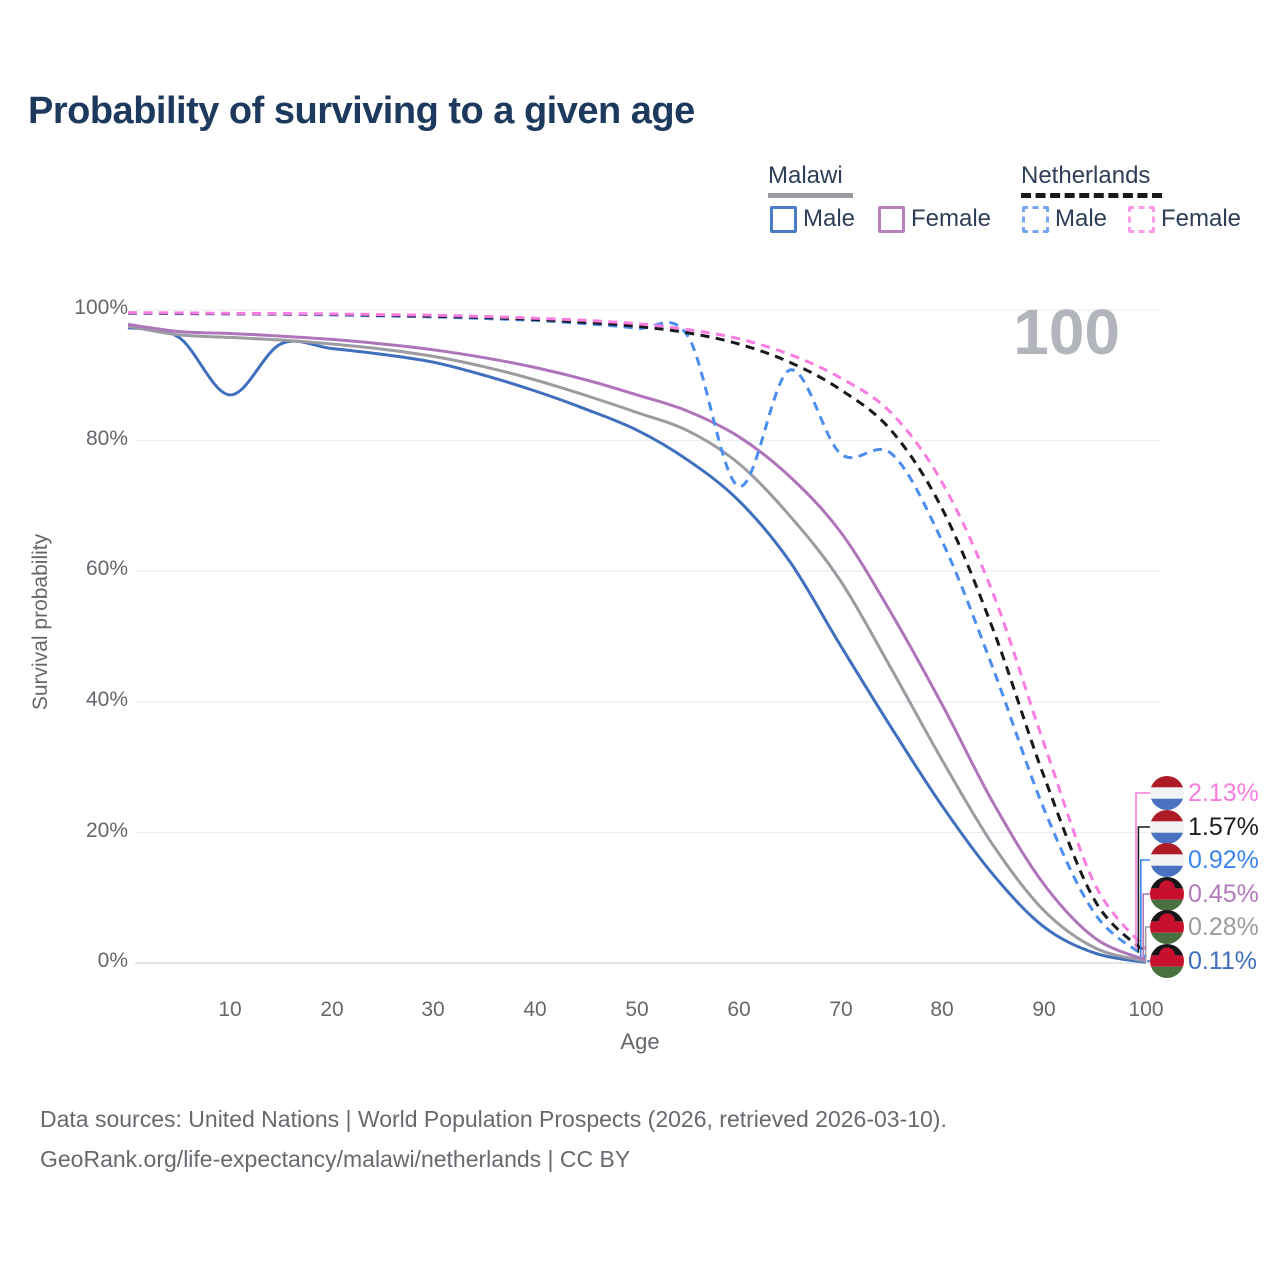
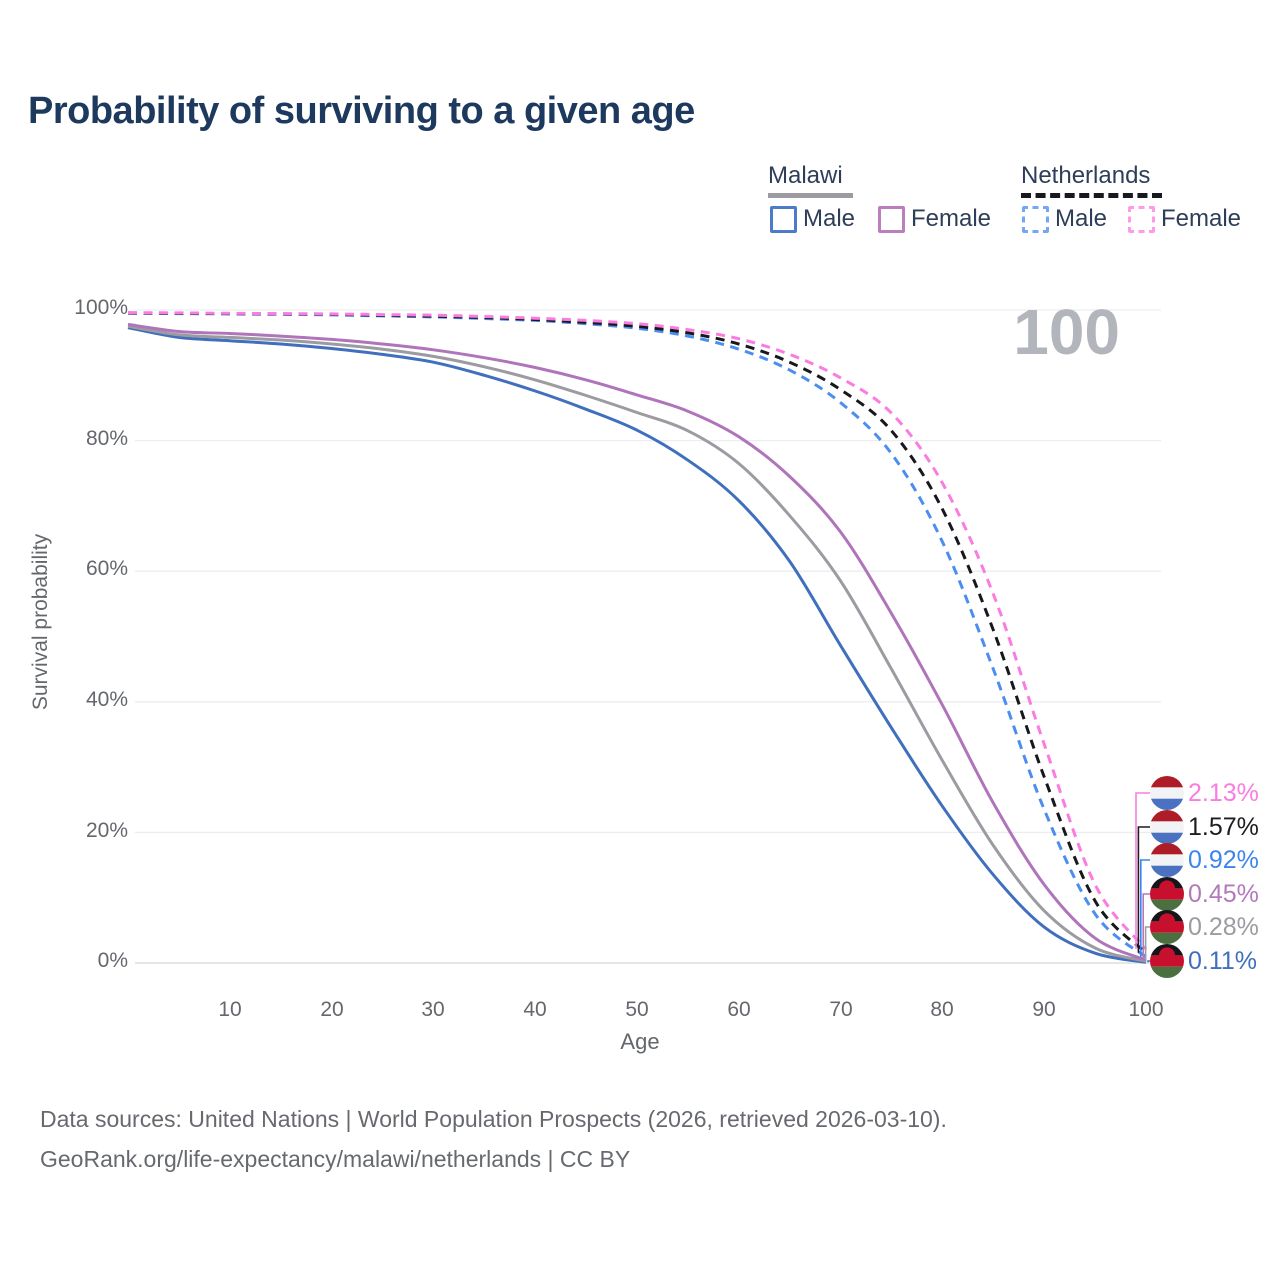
Malawi Male/10: 87% -> 95%
Netherlands Male/60: 73% -> 94%
Netherlands Male/70: 78% -> 86%
